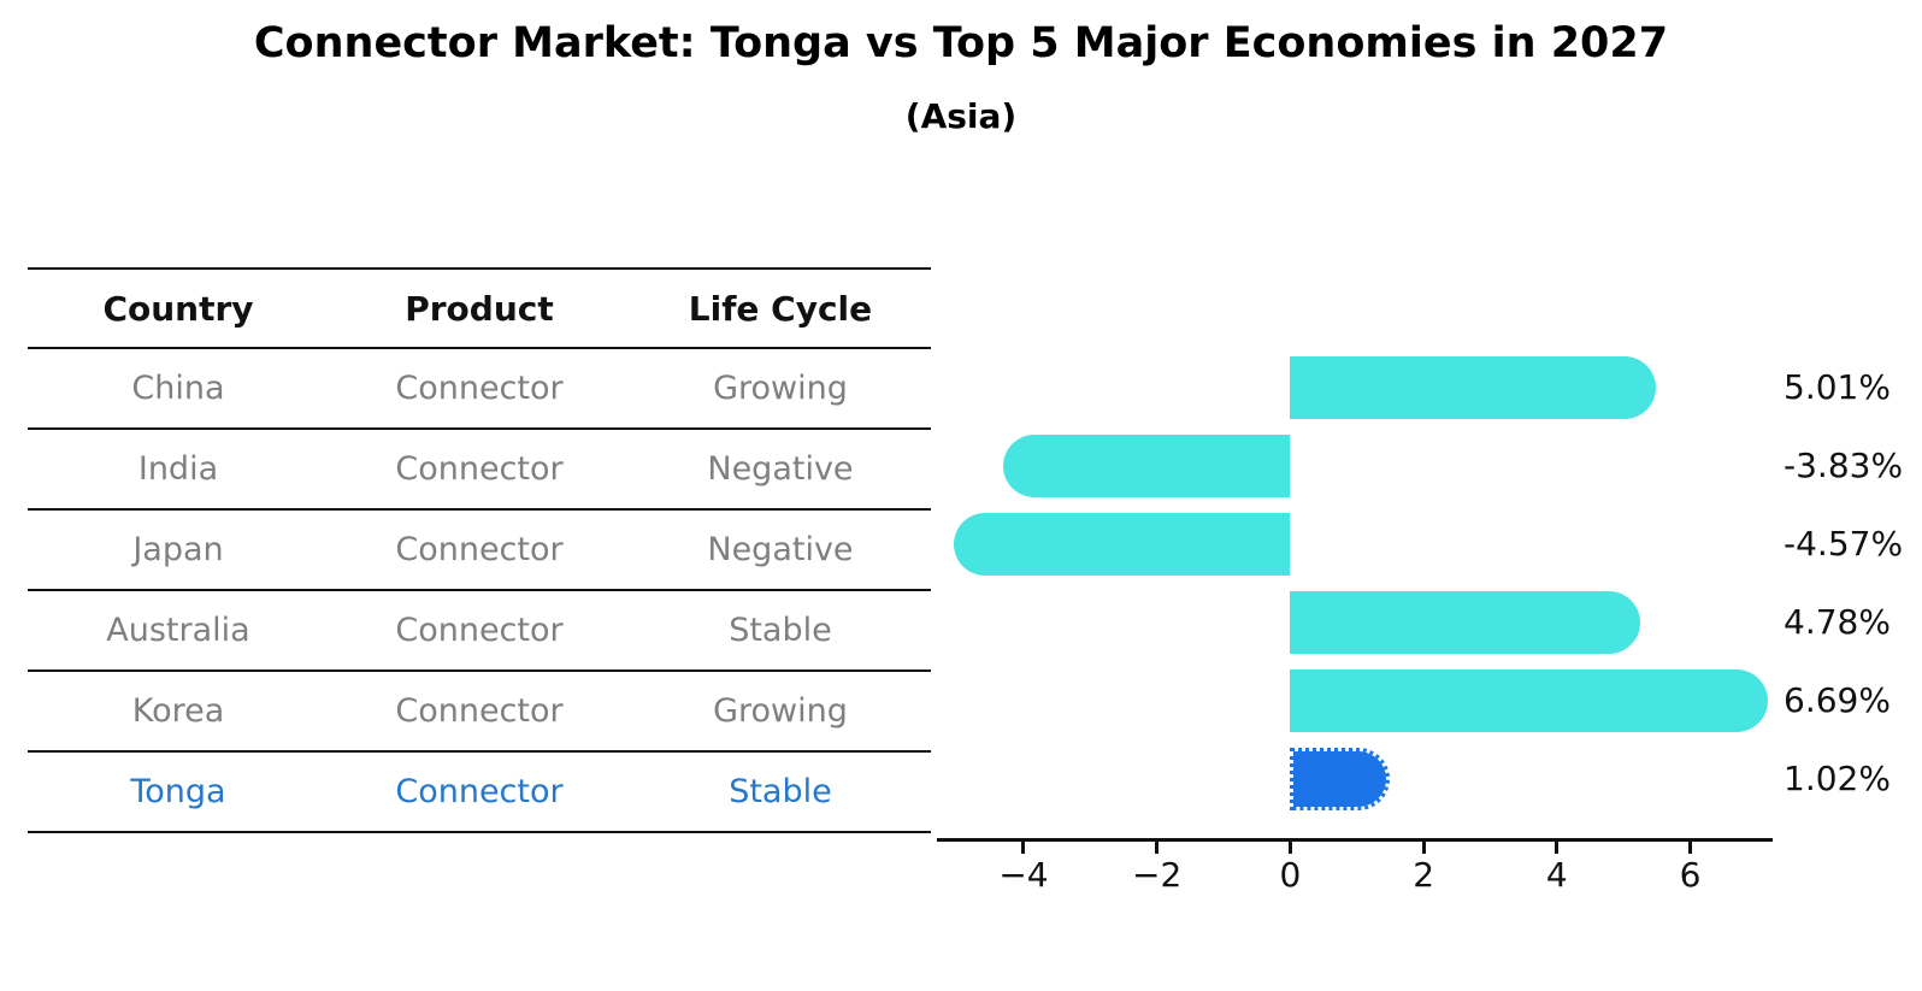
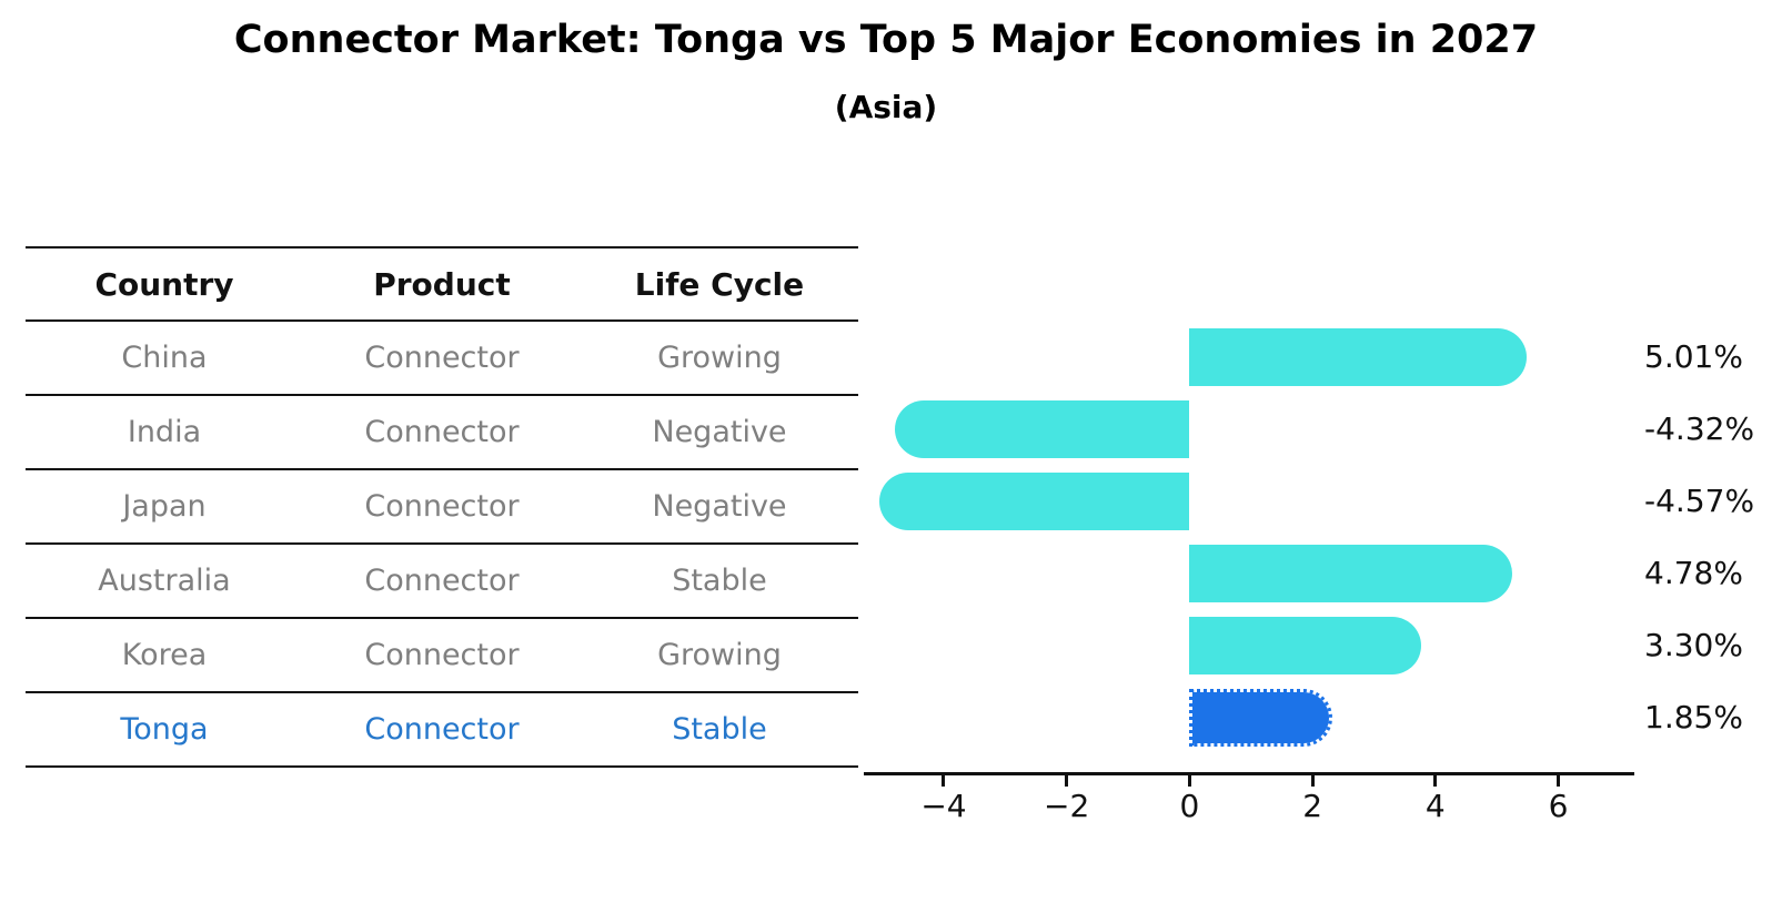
India: -3.83% -> -4.32%
Korea: 6.69% -> 3.30%
Tonga: 1.02% -> 1.85%
